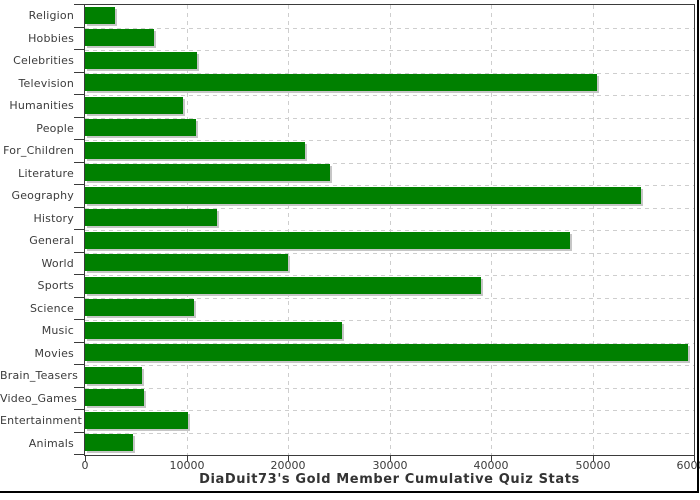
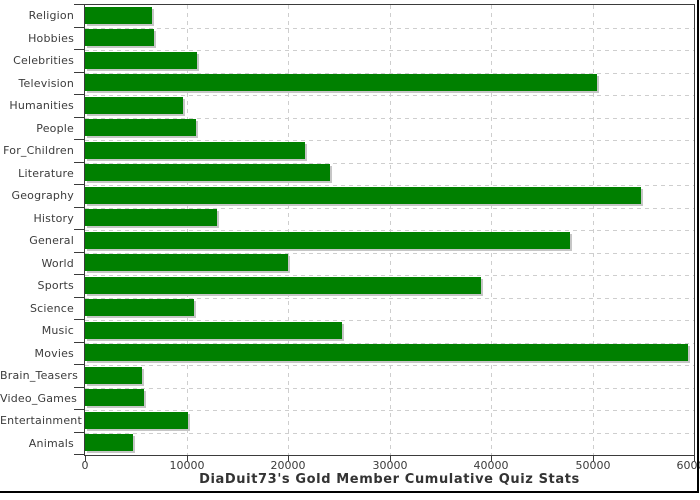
Religion: 3000 -> 7000
